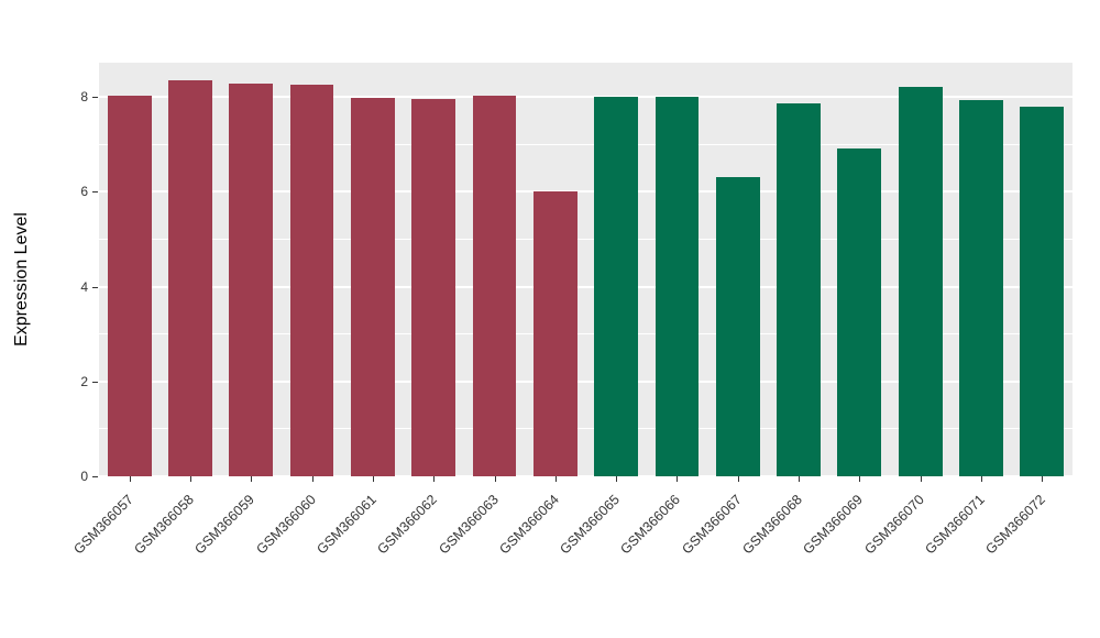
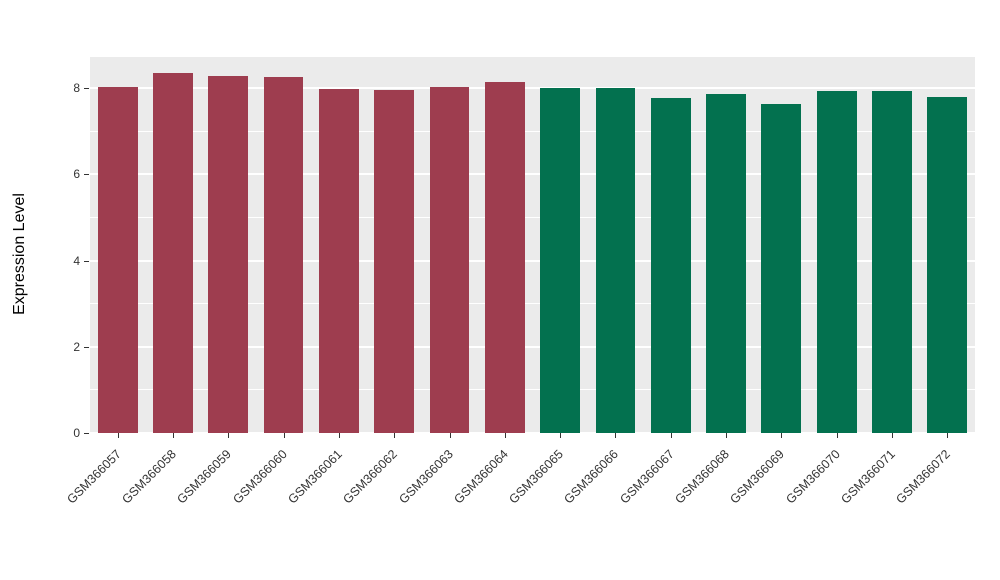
GSM366064: 6.0 -> 8.1
GSM366067: 6.3 -> 7.8
GSM366069: 6.9 -> 7.6
GSM366070: 8.2 -> 7.9
